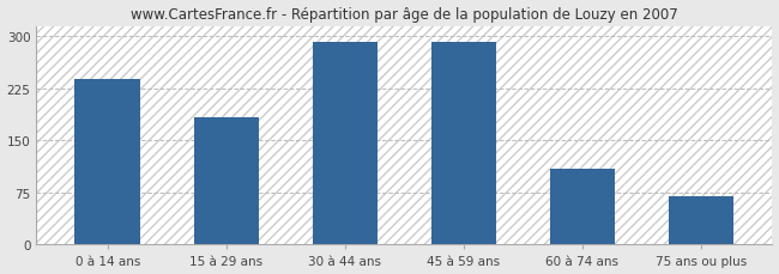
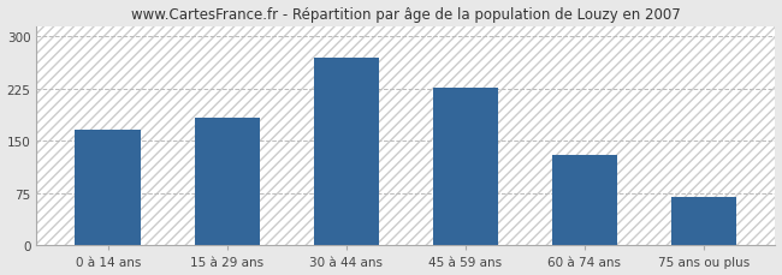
0 à 14 ans: 238 -> 166
30 à 44 ans: 291 -> 270
45 à 59 ans: 291 -> 226
60 à 74 ans: 110 -> 130
